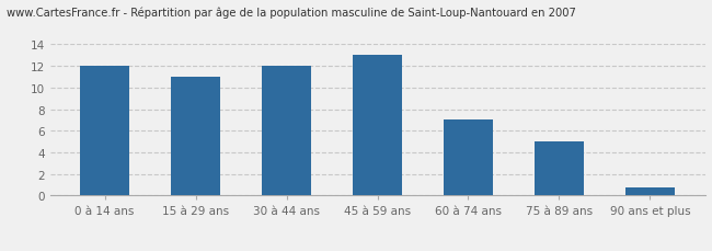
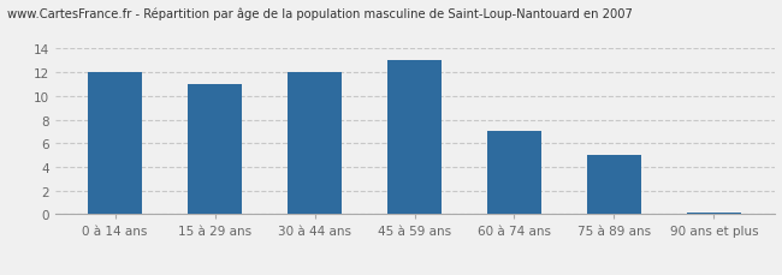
90 ans et plus: 0.8 -> 0.1
